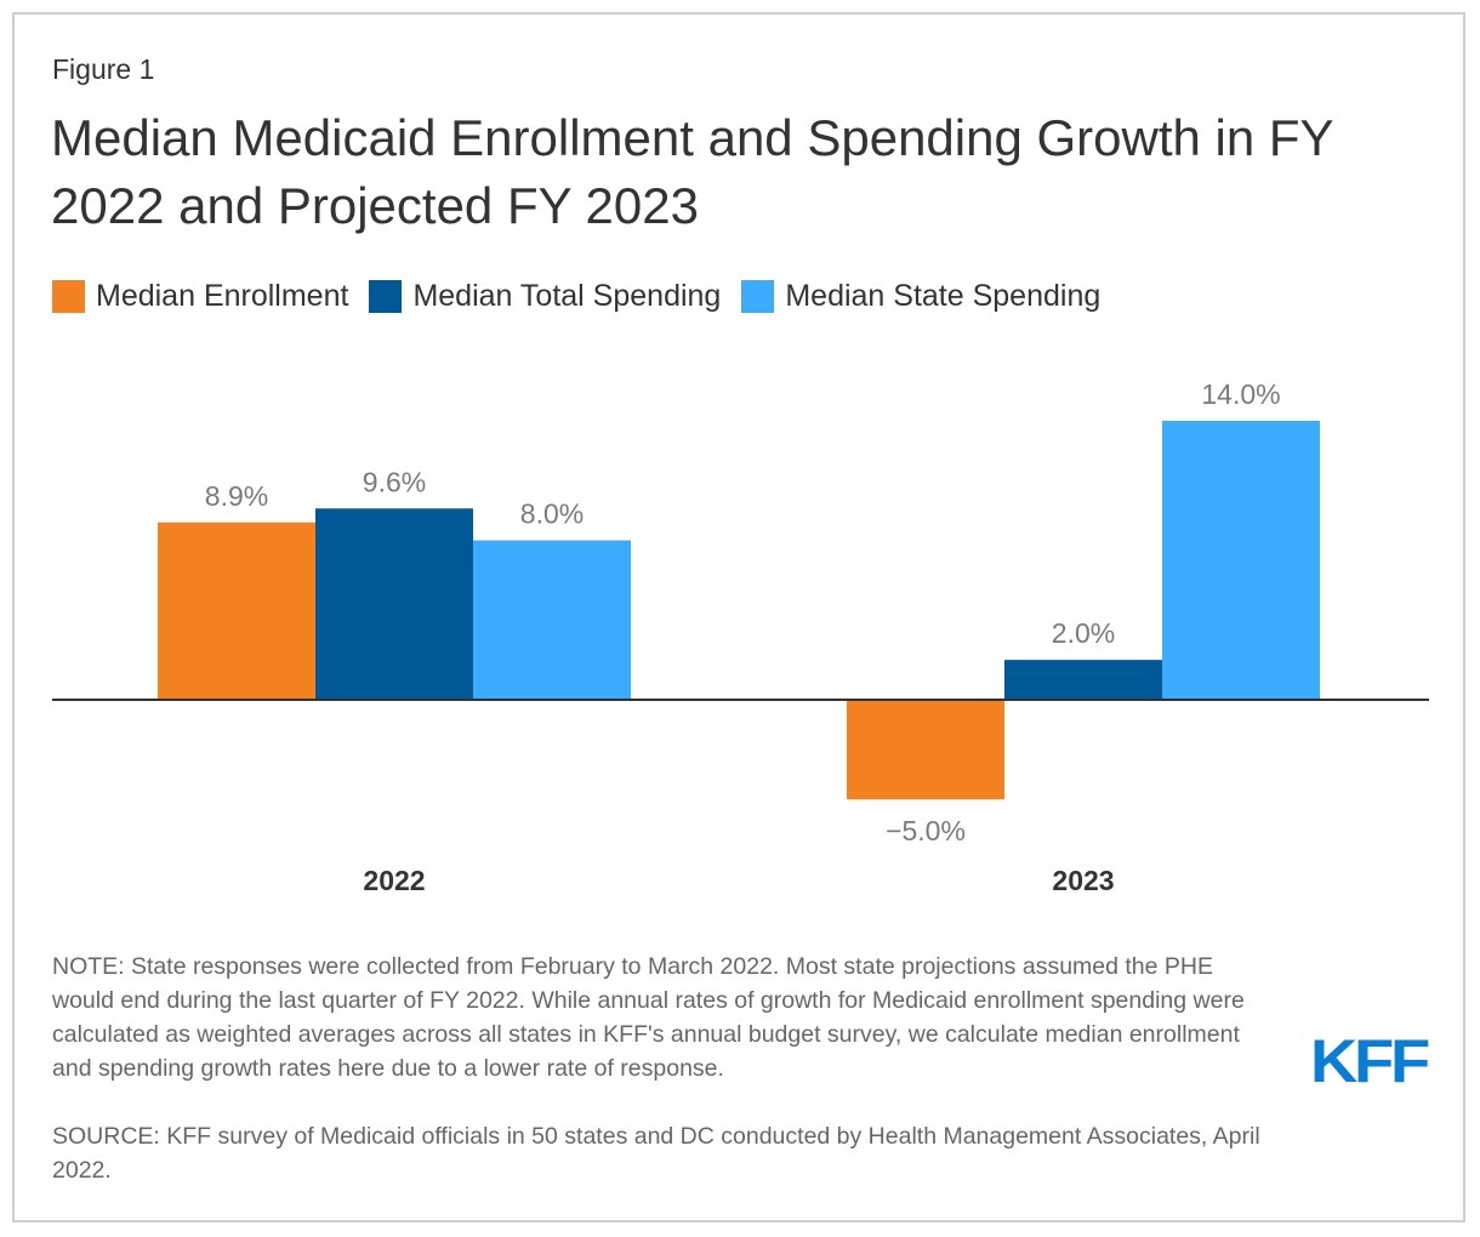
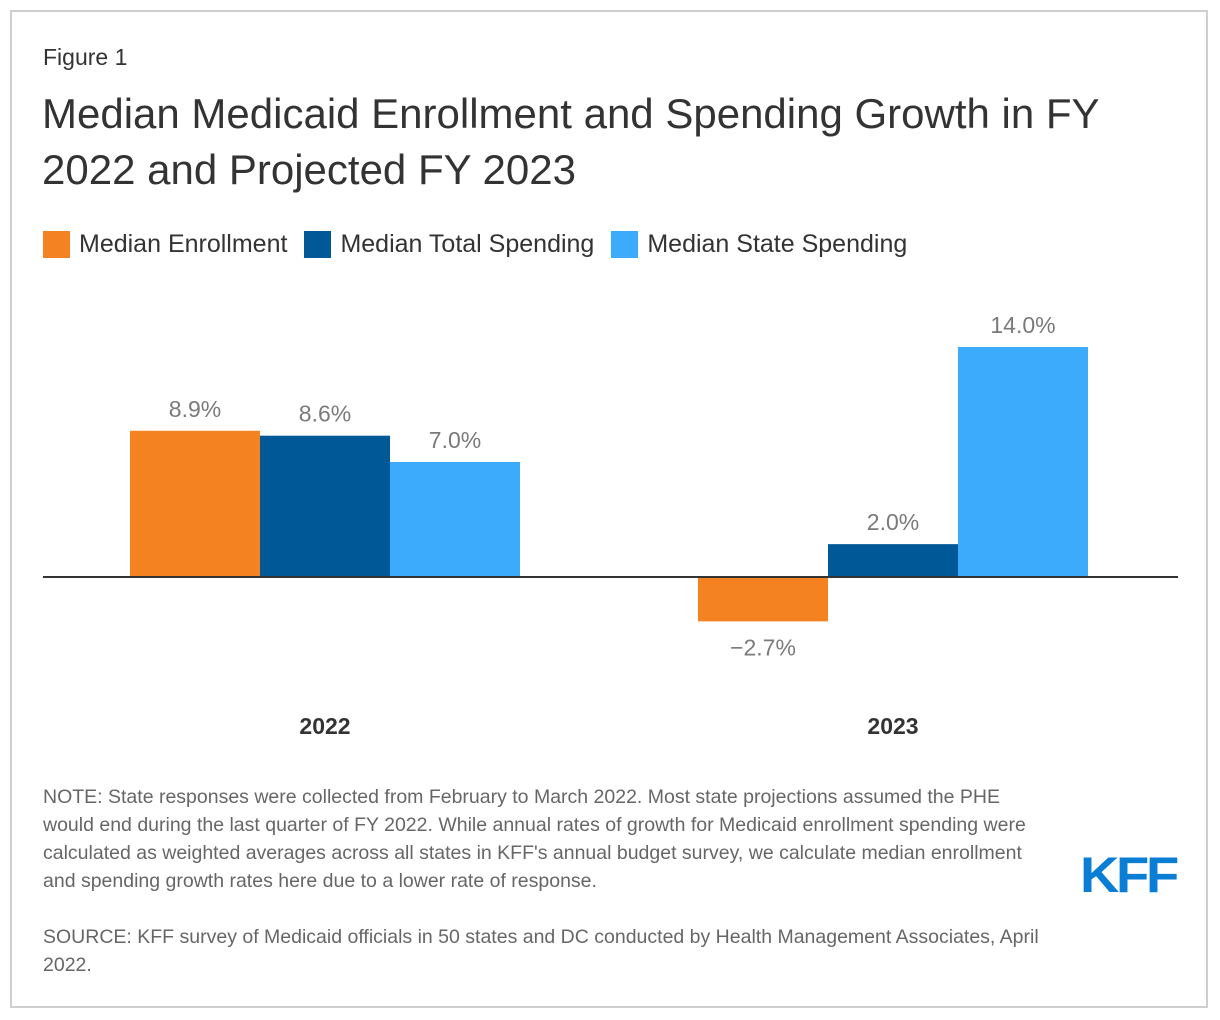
Median Total Spending/2022: 9.6% -> 8.6%
Median State Spending/2022: 8.0% -> 7.0%
Median Enrollment/2023: −5.0% -> −2.7%
